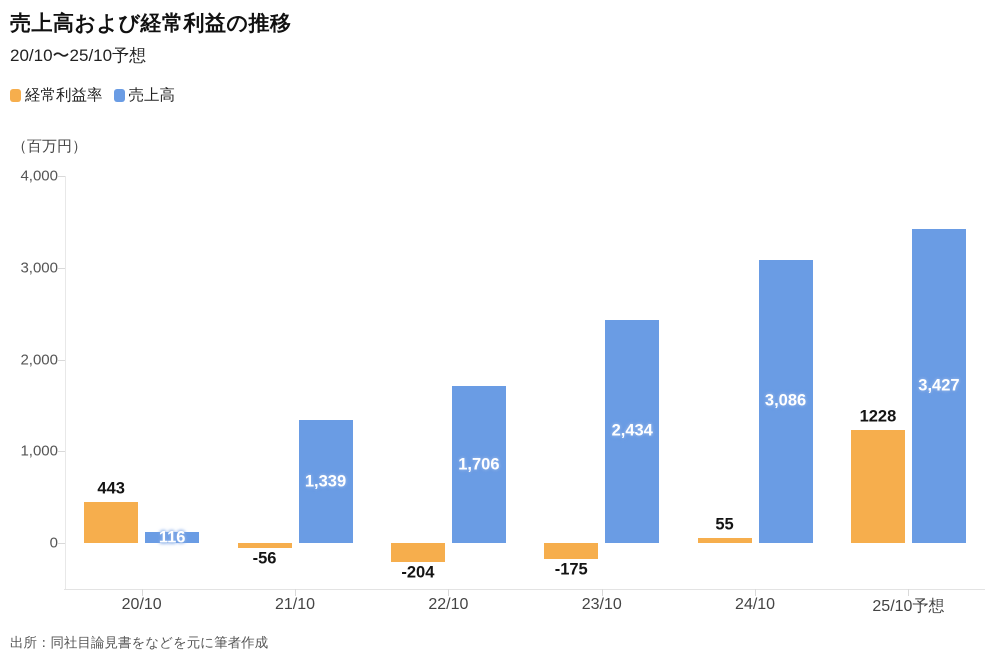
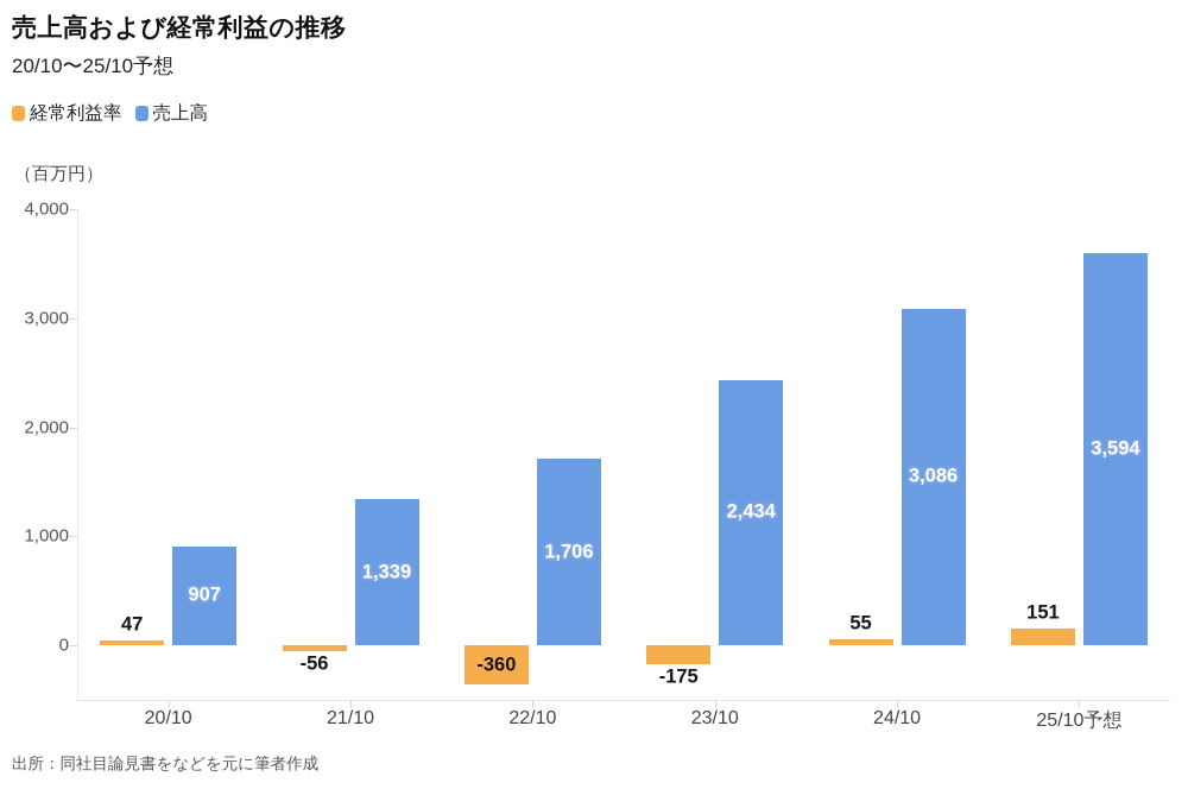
経常利益率/20/10: 443 -> 47
売上高/20/10: 116 -> 907
経常利益率/22/10: -204 -> -360
経常利益率/25/10予想: 1228 -> 151
売上高/25/10予想: 3,427 -> 3,594
